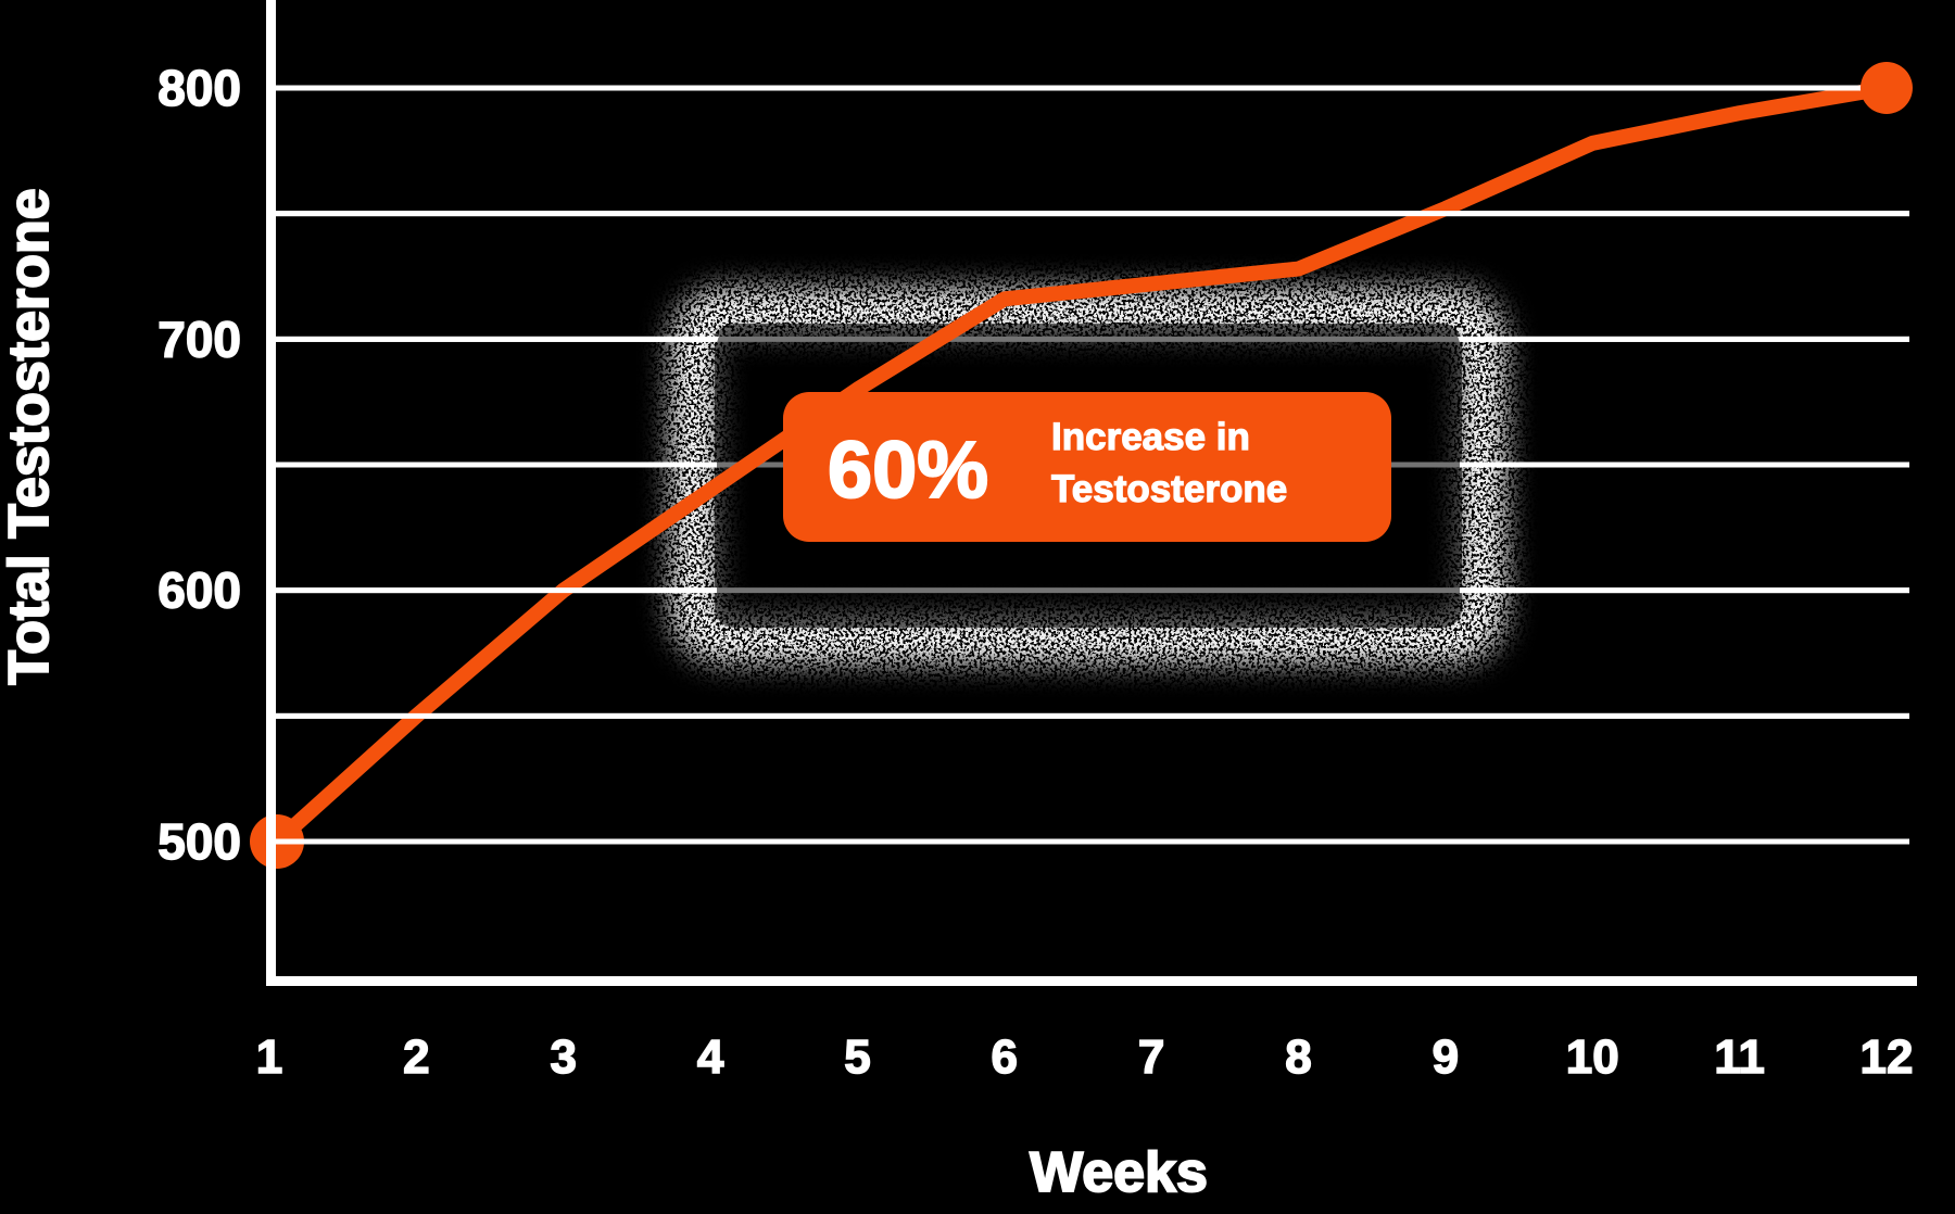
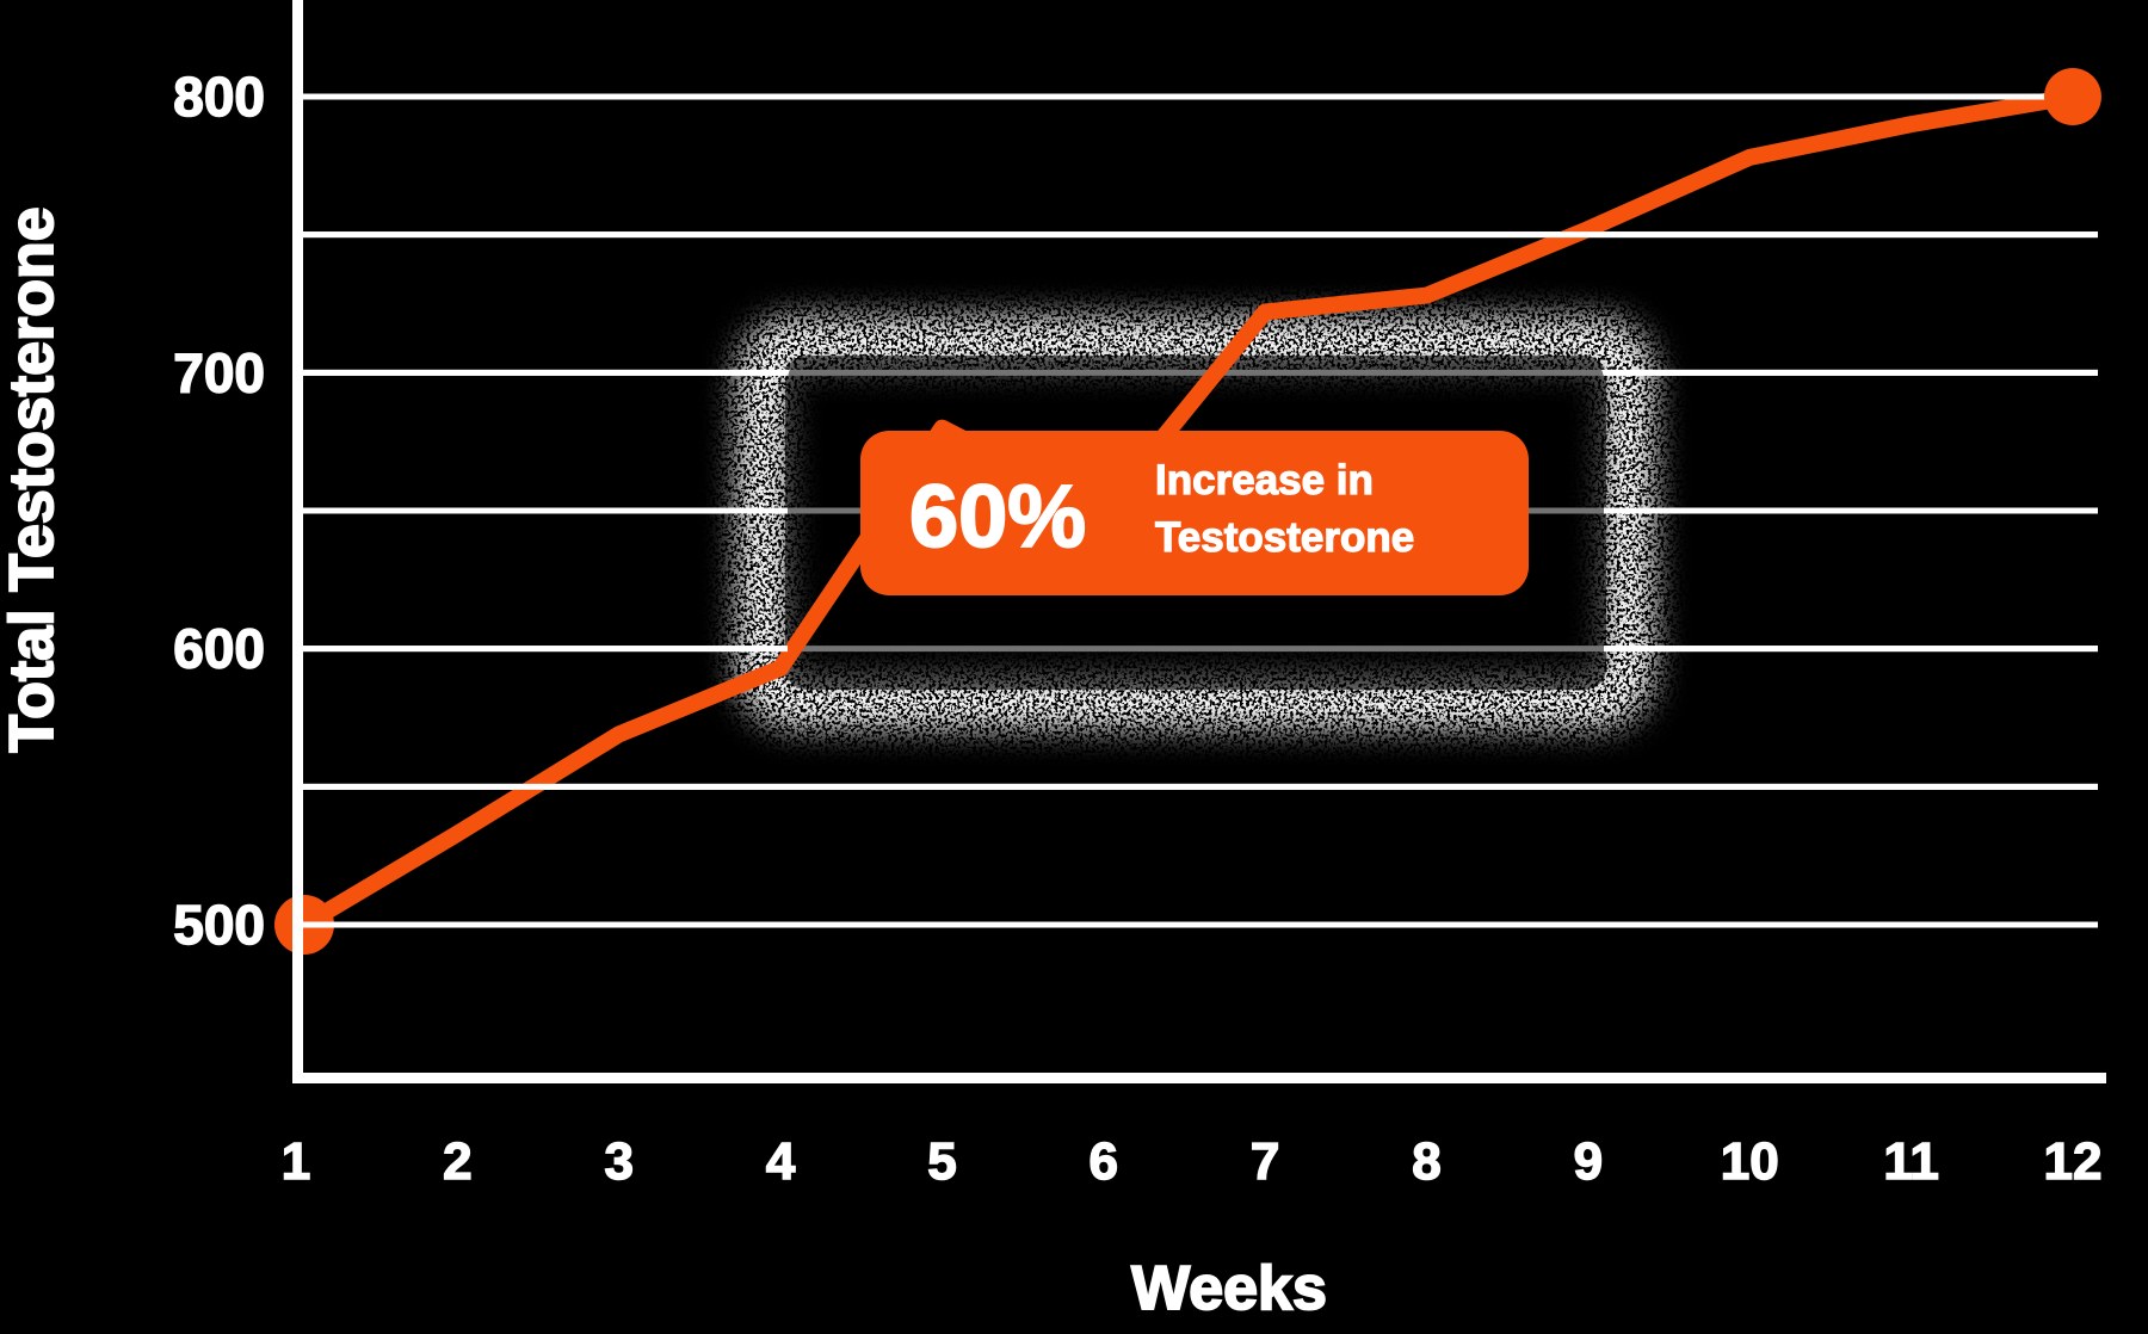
2: 550 -> 533
3: 600 -> 569
4: 640 -> 593
6: 716 -> 650
